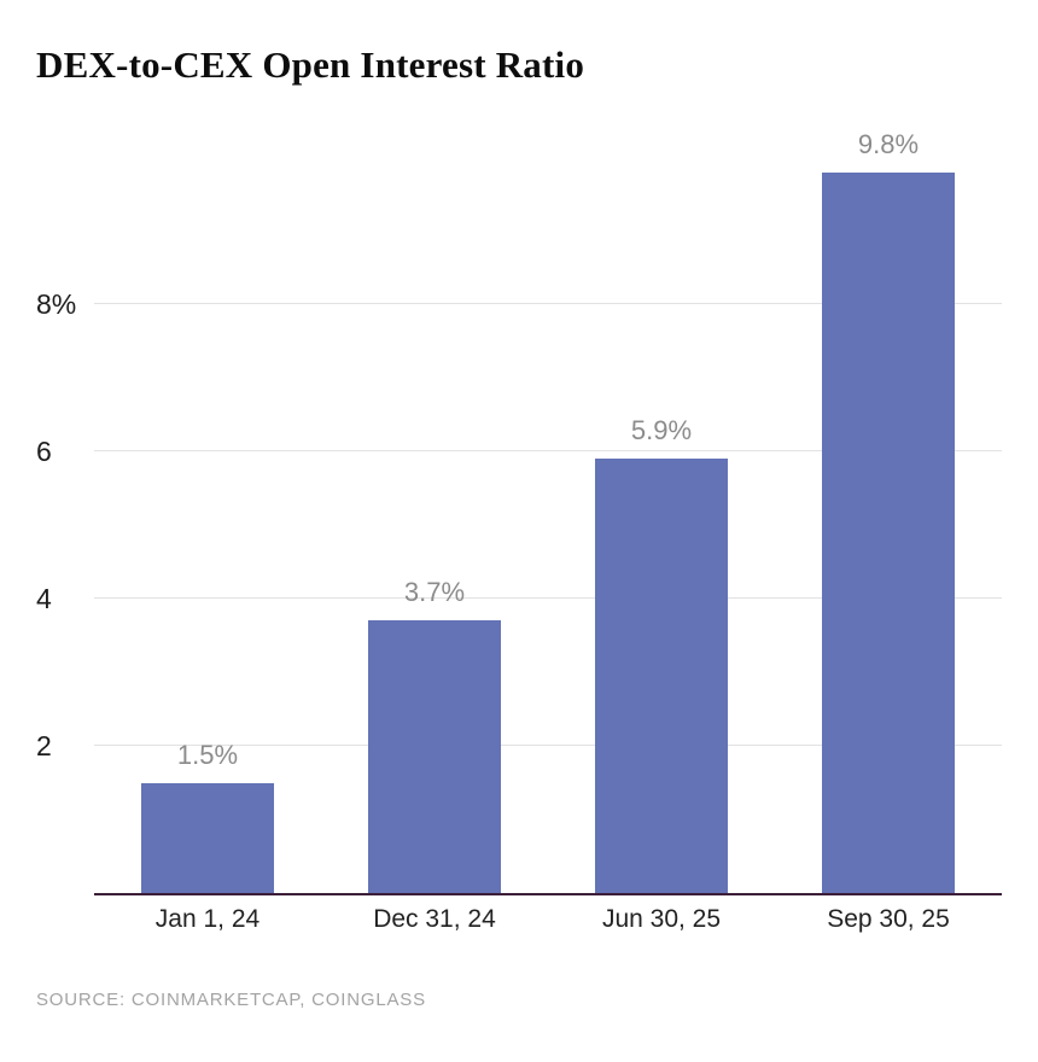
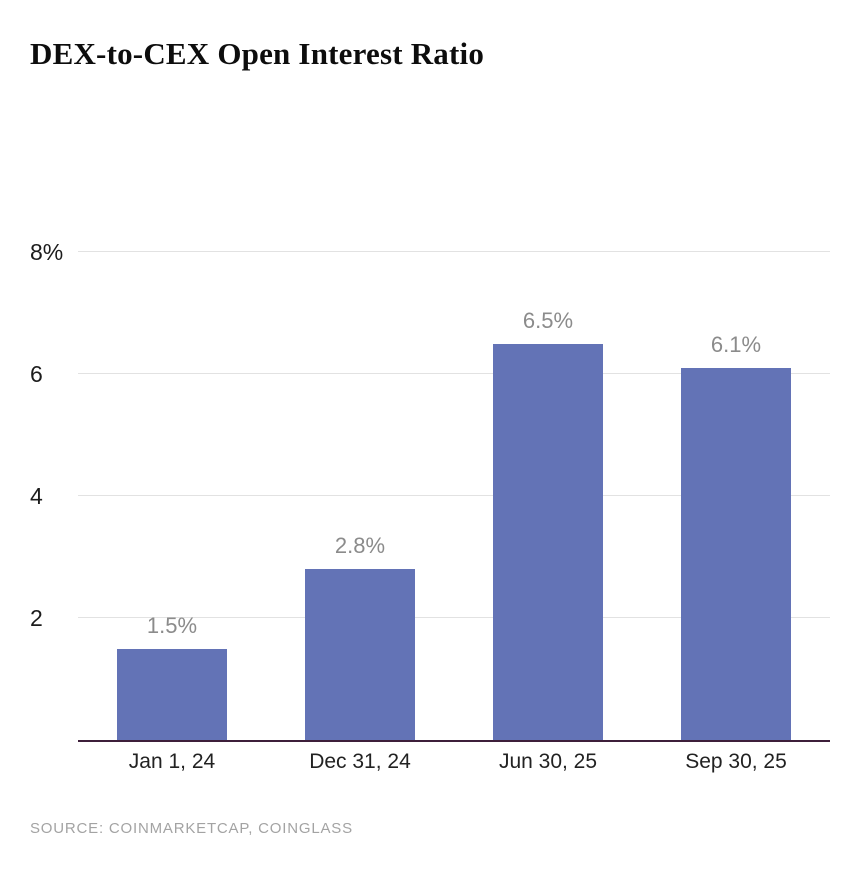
Dec 31, 24: 3.7% -> 2.8%
Jun 30, 25: 5.9% -> 6.5%
Sep 30, 25: 9.8% -> 6.1%
